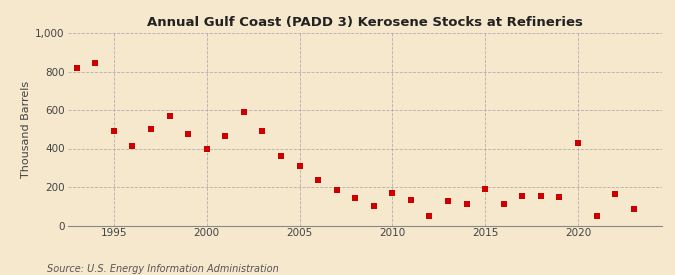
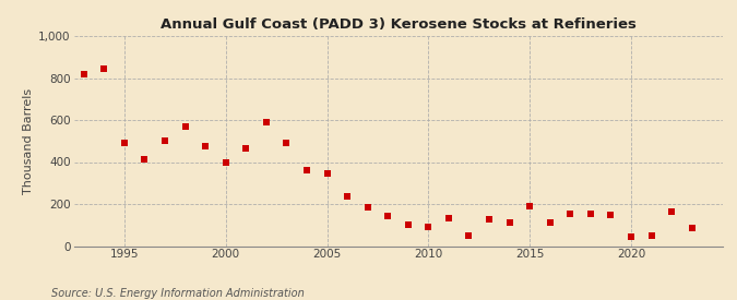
2005: 310 -> 340
2010: 170 -> 90
2020: 430 -> 40
